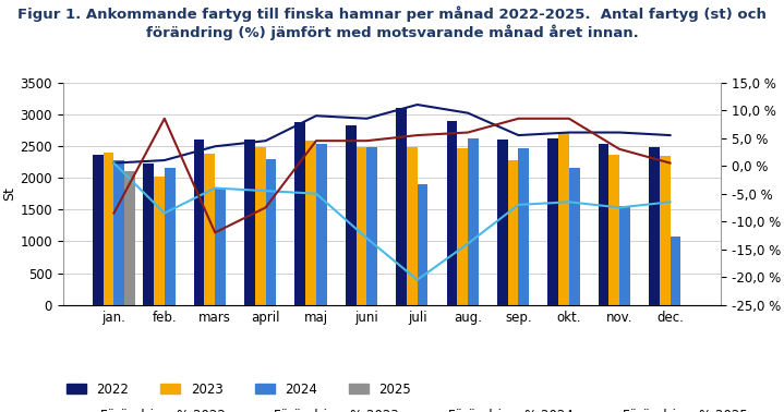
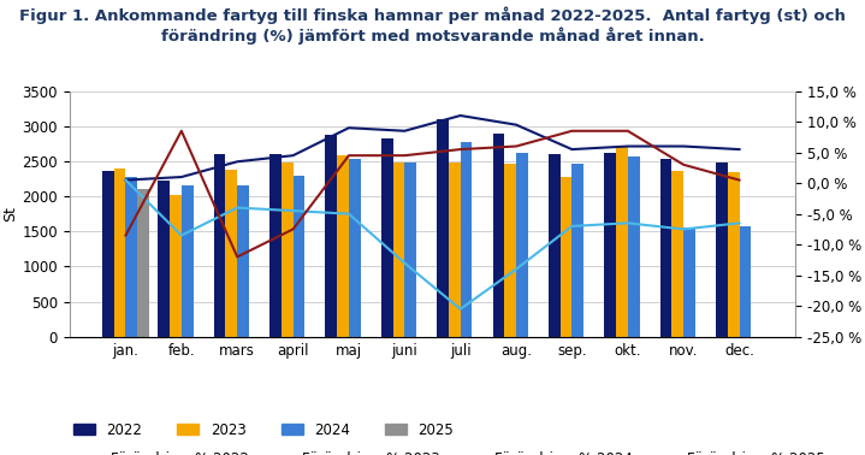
2024/mars: 1840 -> 2160
2024/juli: 1900 -> 2780
2024/okt.: 2160 -> 2560
2024/dec.: 1080 -> 1580
